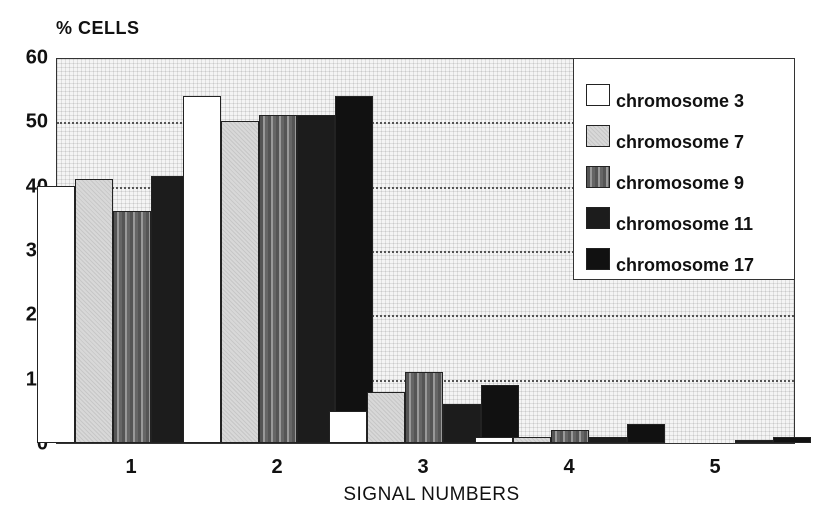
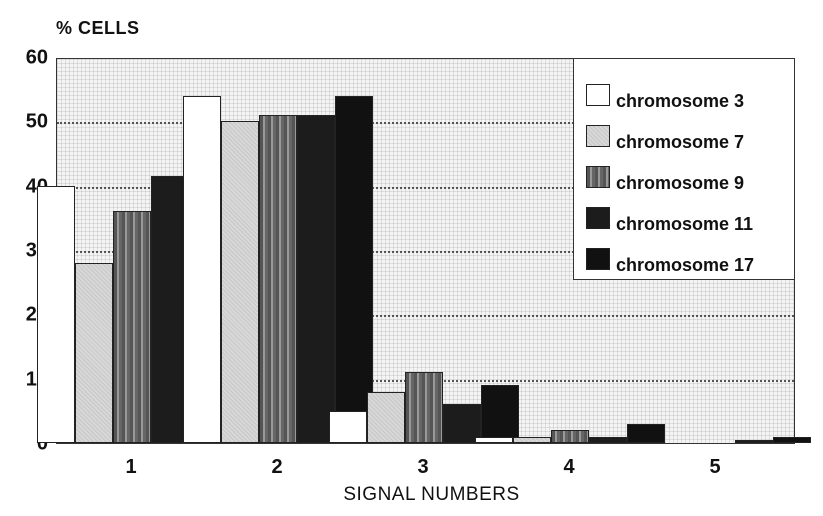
chromosome 7/1: 41 -> 28
